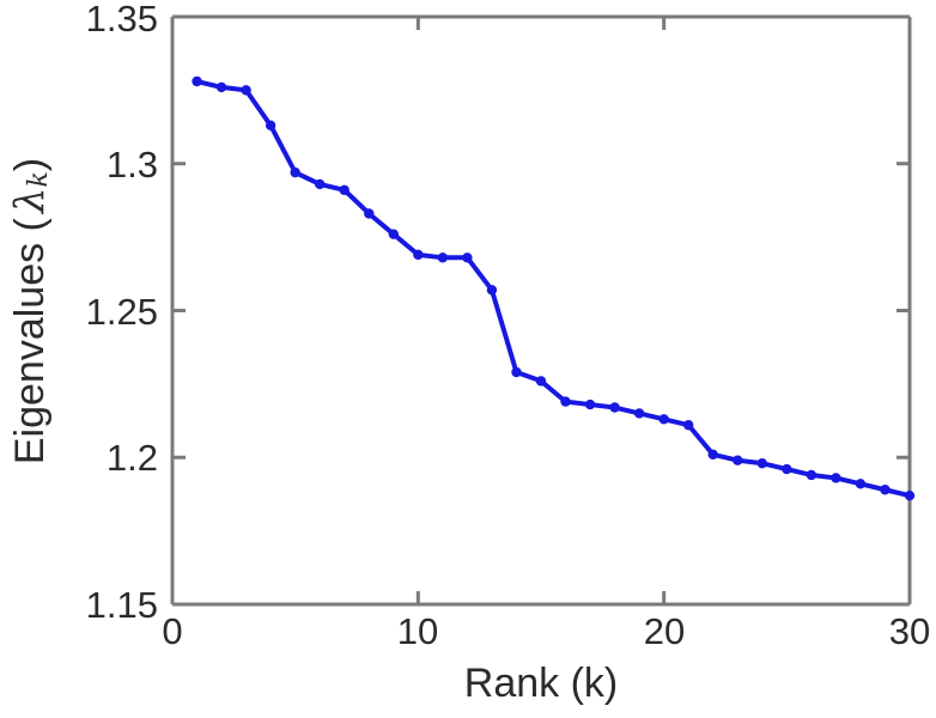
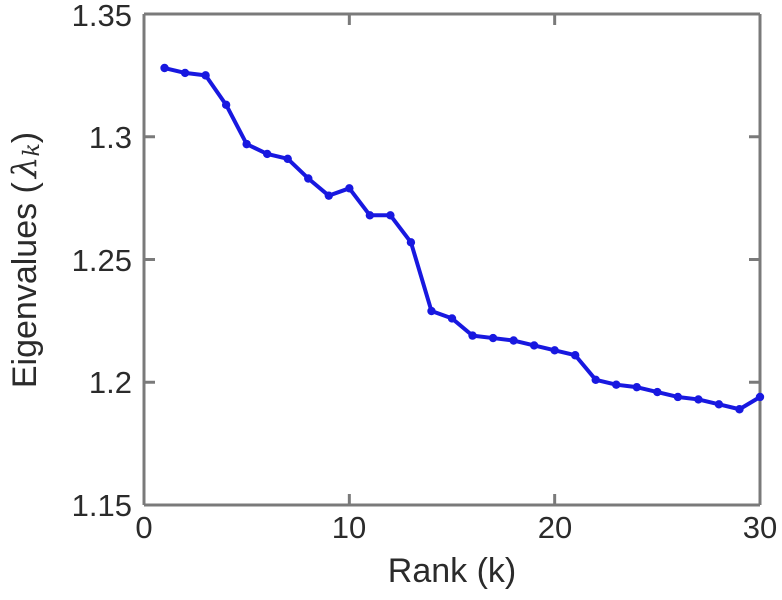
10: 1.269 -> 1.279
30: 1.187 -> 1.194
